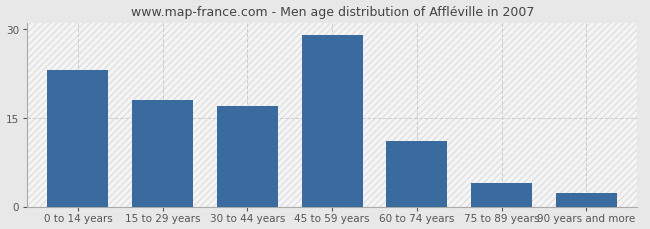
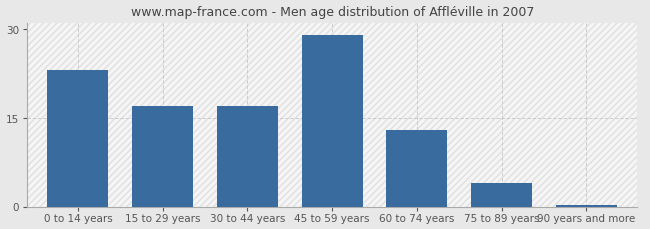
15 to 29 years: 18.0 -> 17.0
60 to 74 years: 11.0 -> 13.0
90 years and more: 2.2 -> 0.3
